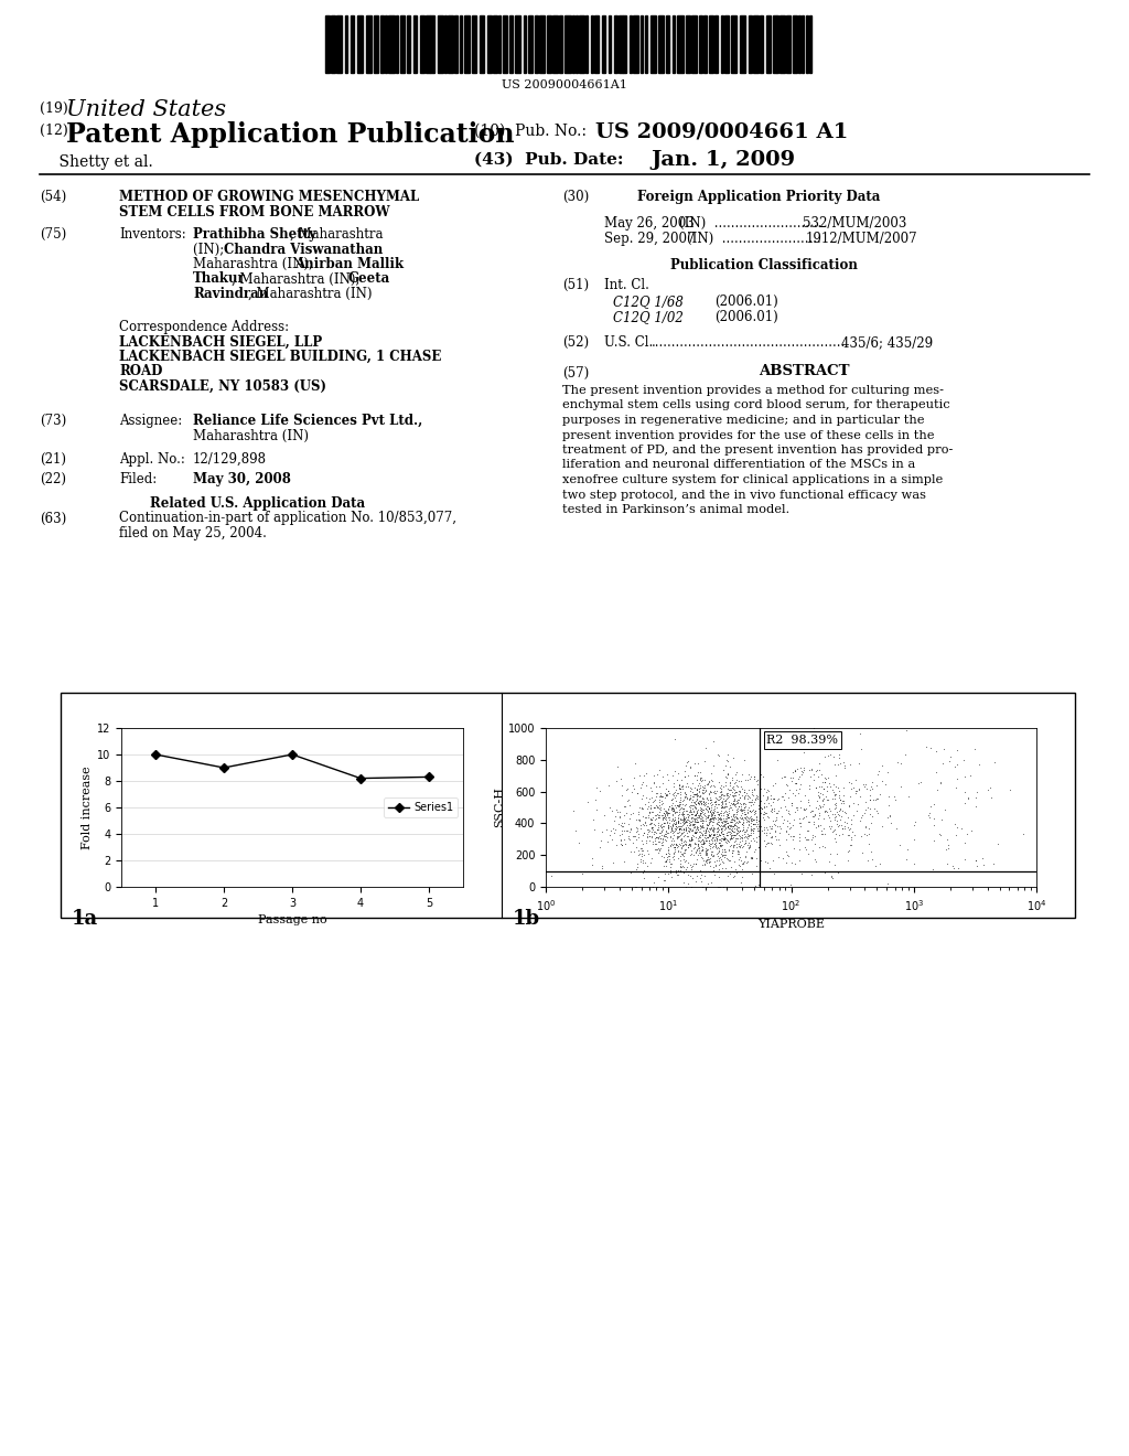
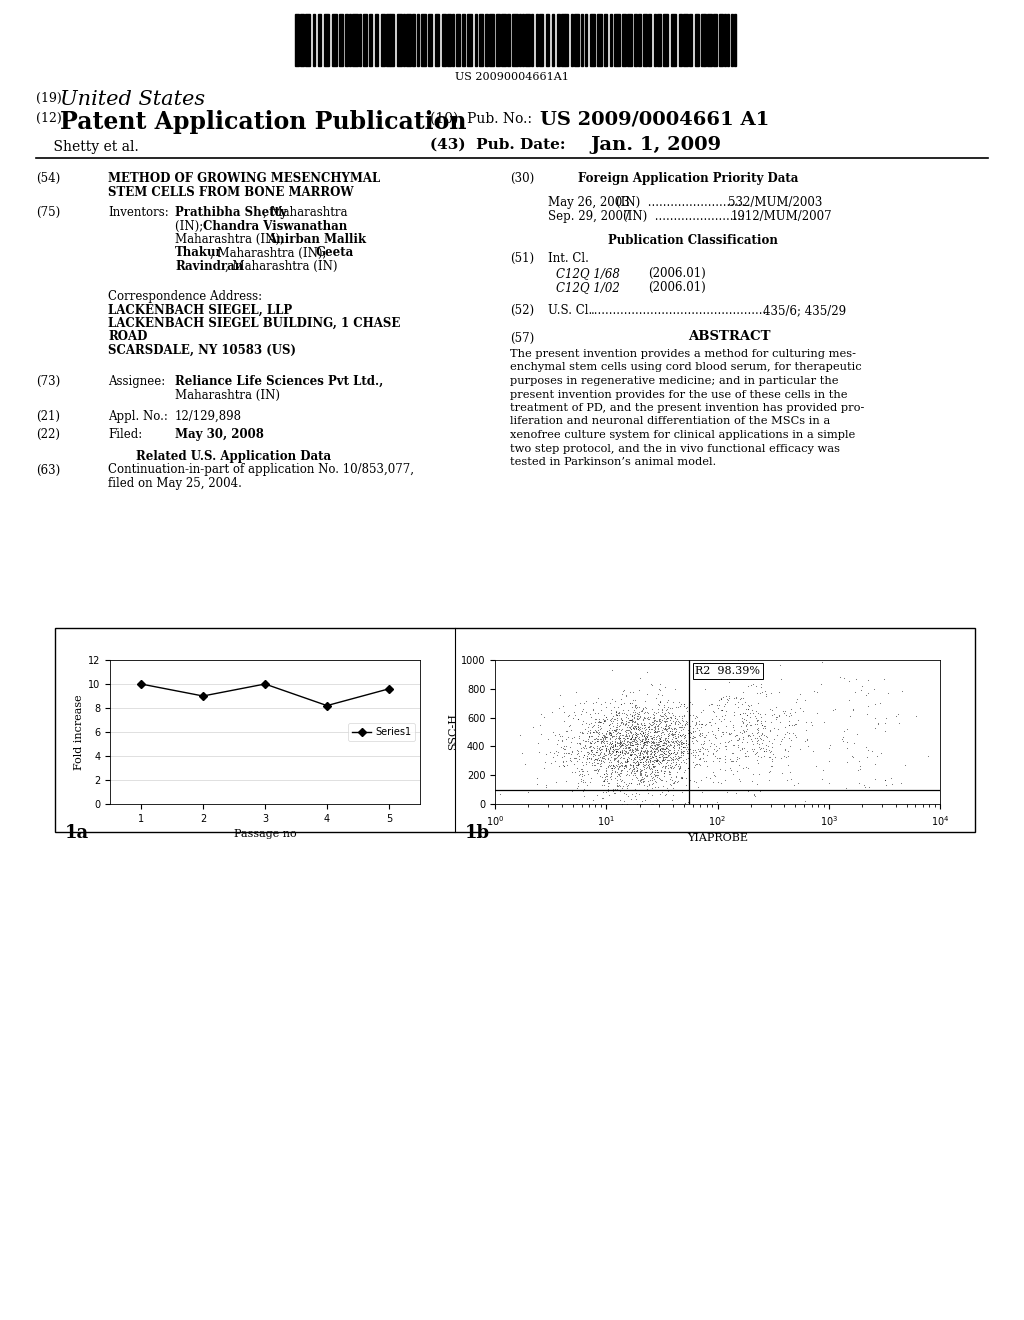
5: 8.3 -> 9.6
